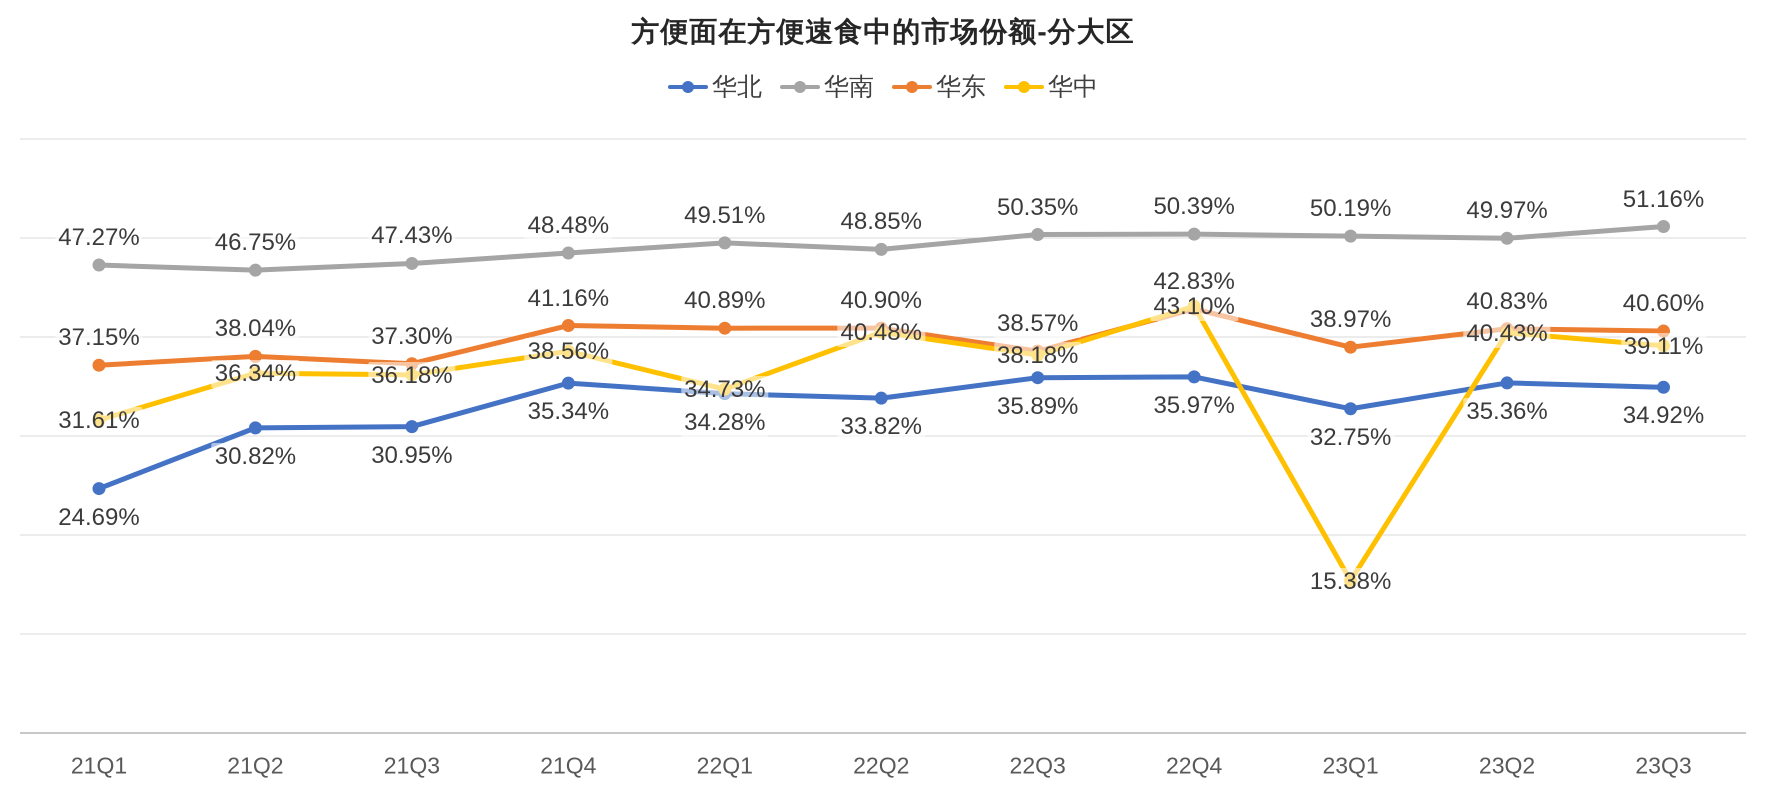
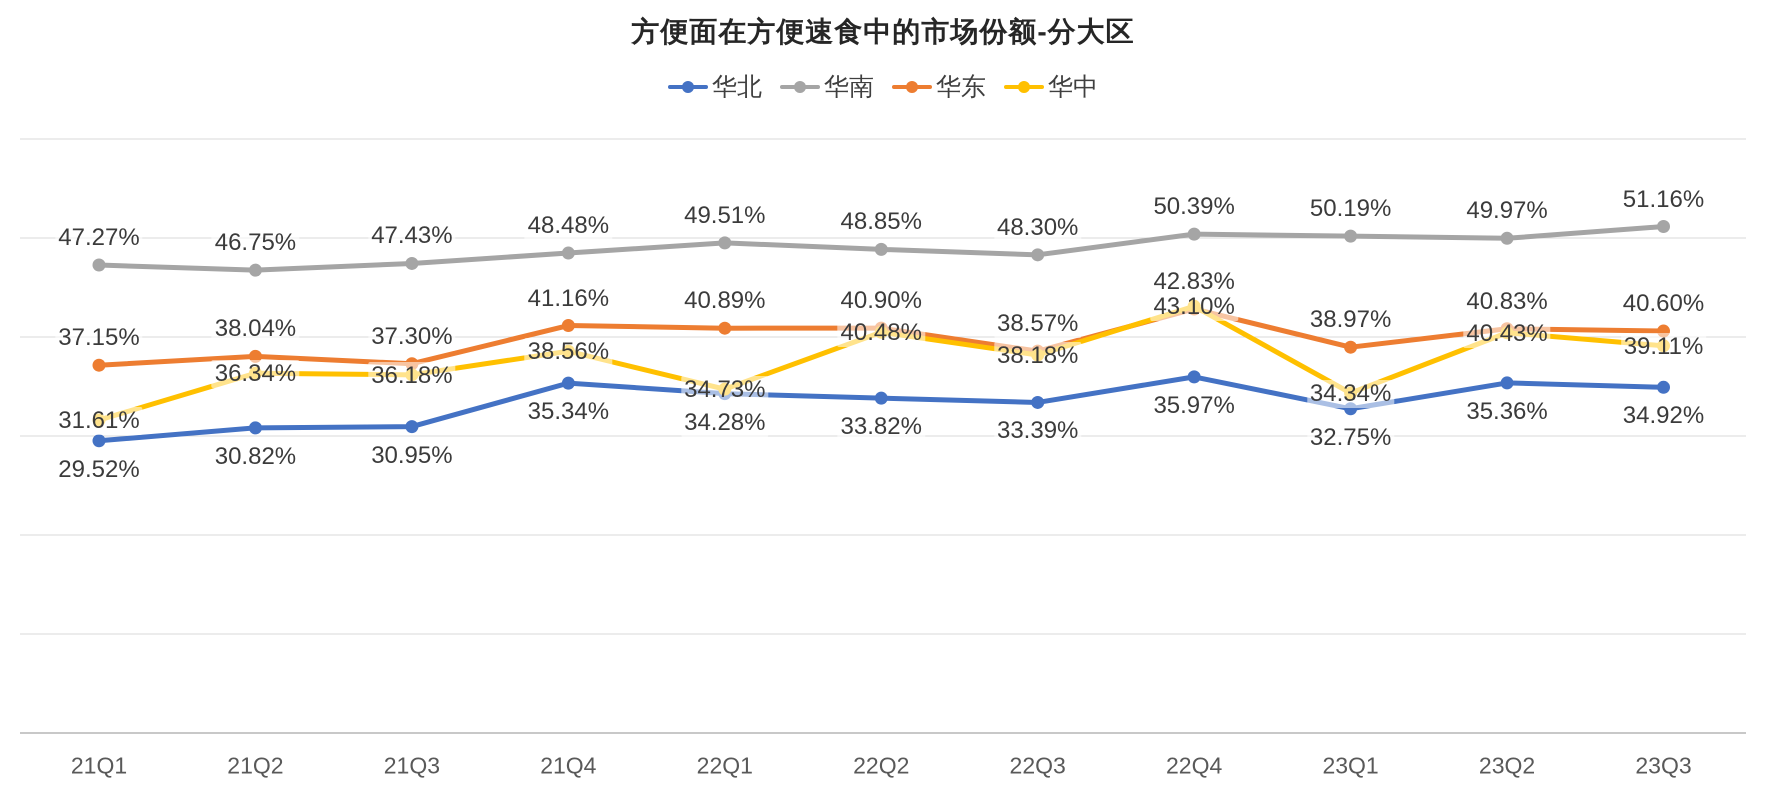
华北/21Q1: 24.69% -> 29.52%
华北/22Q3: 35.89% -> 33.39%
华南/22Q3: 50.35% -> 48.30%
华中/23Q1: 15.38% -> 34.34%
